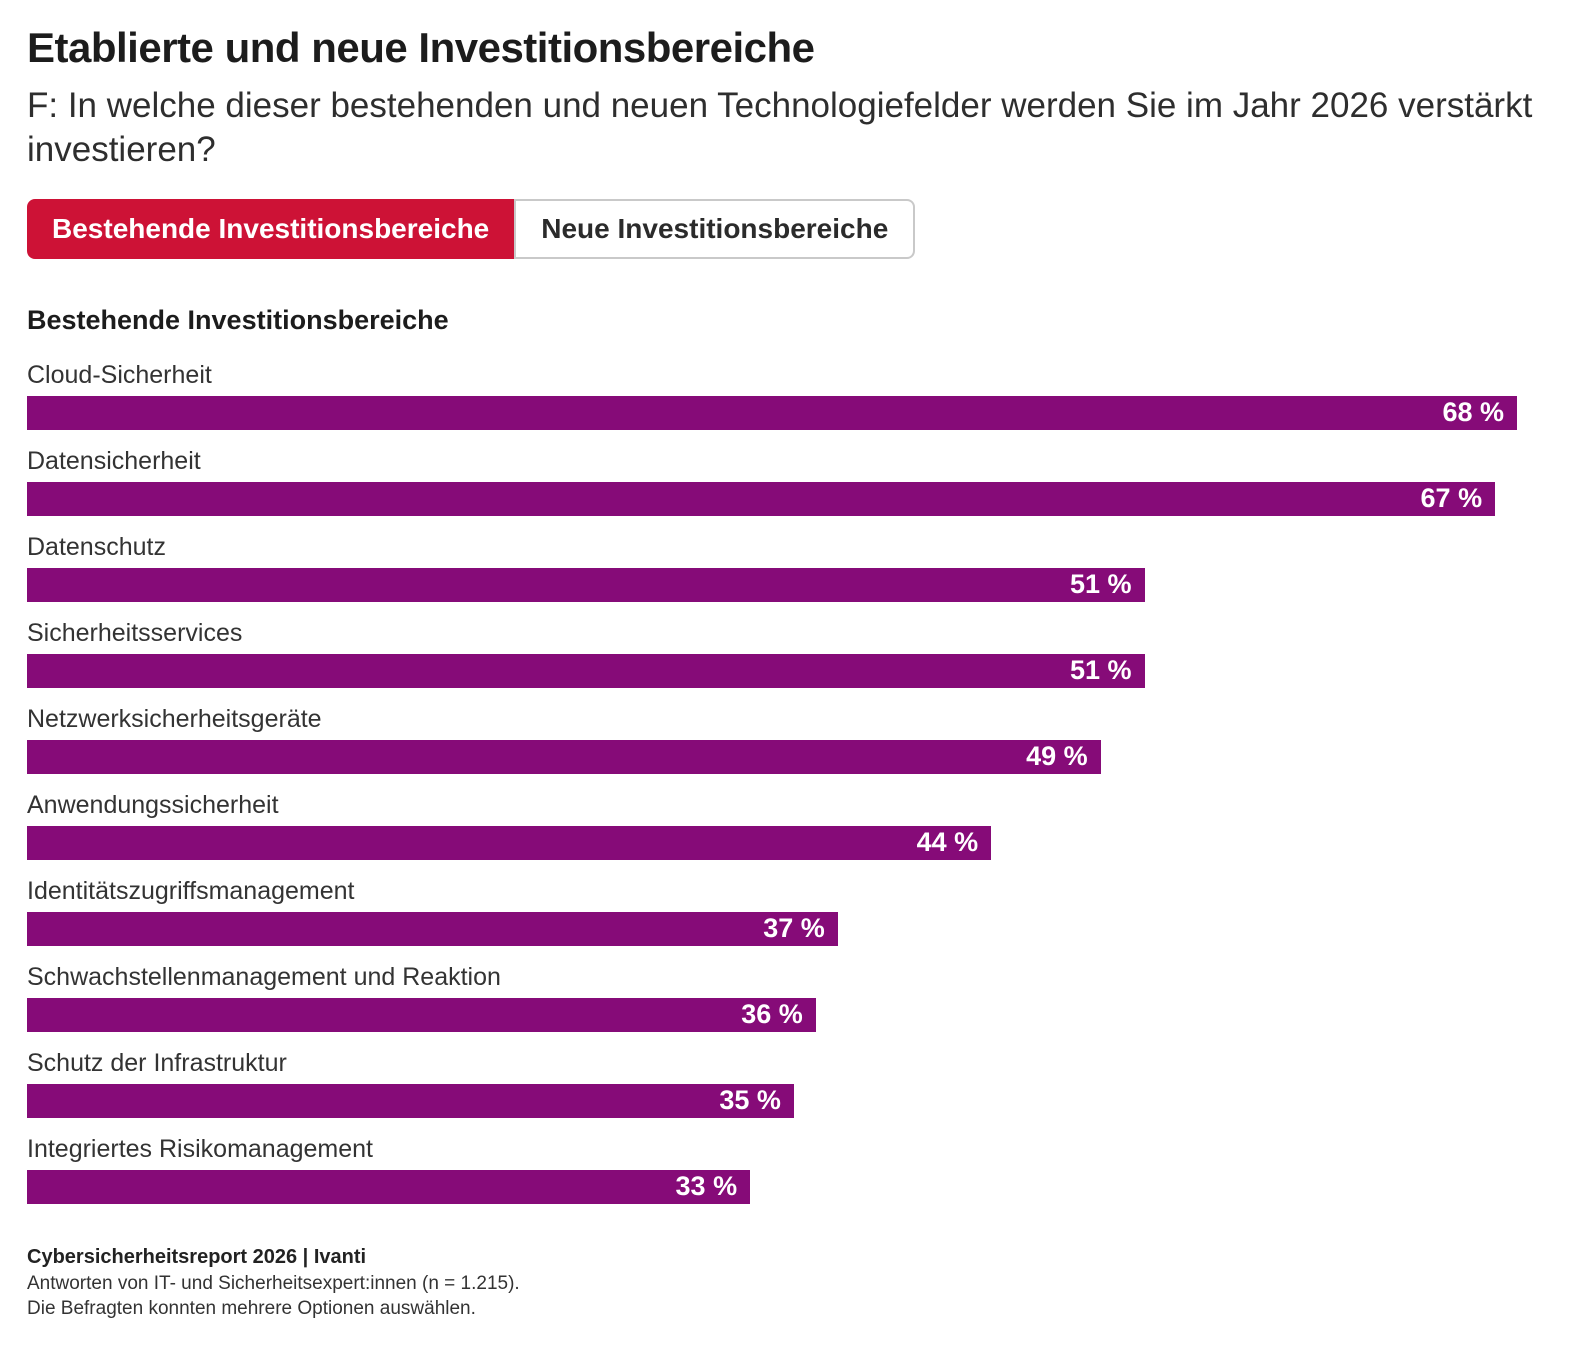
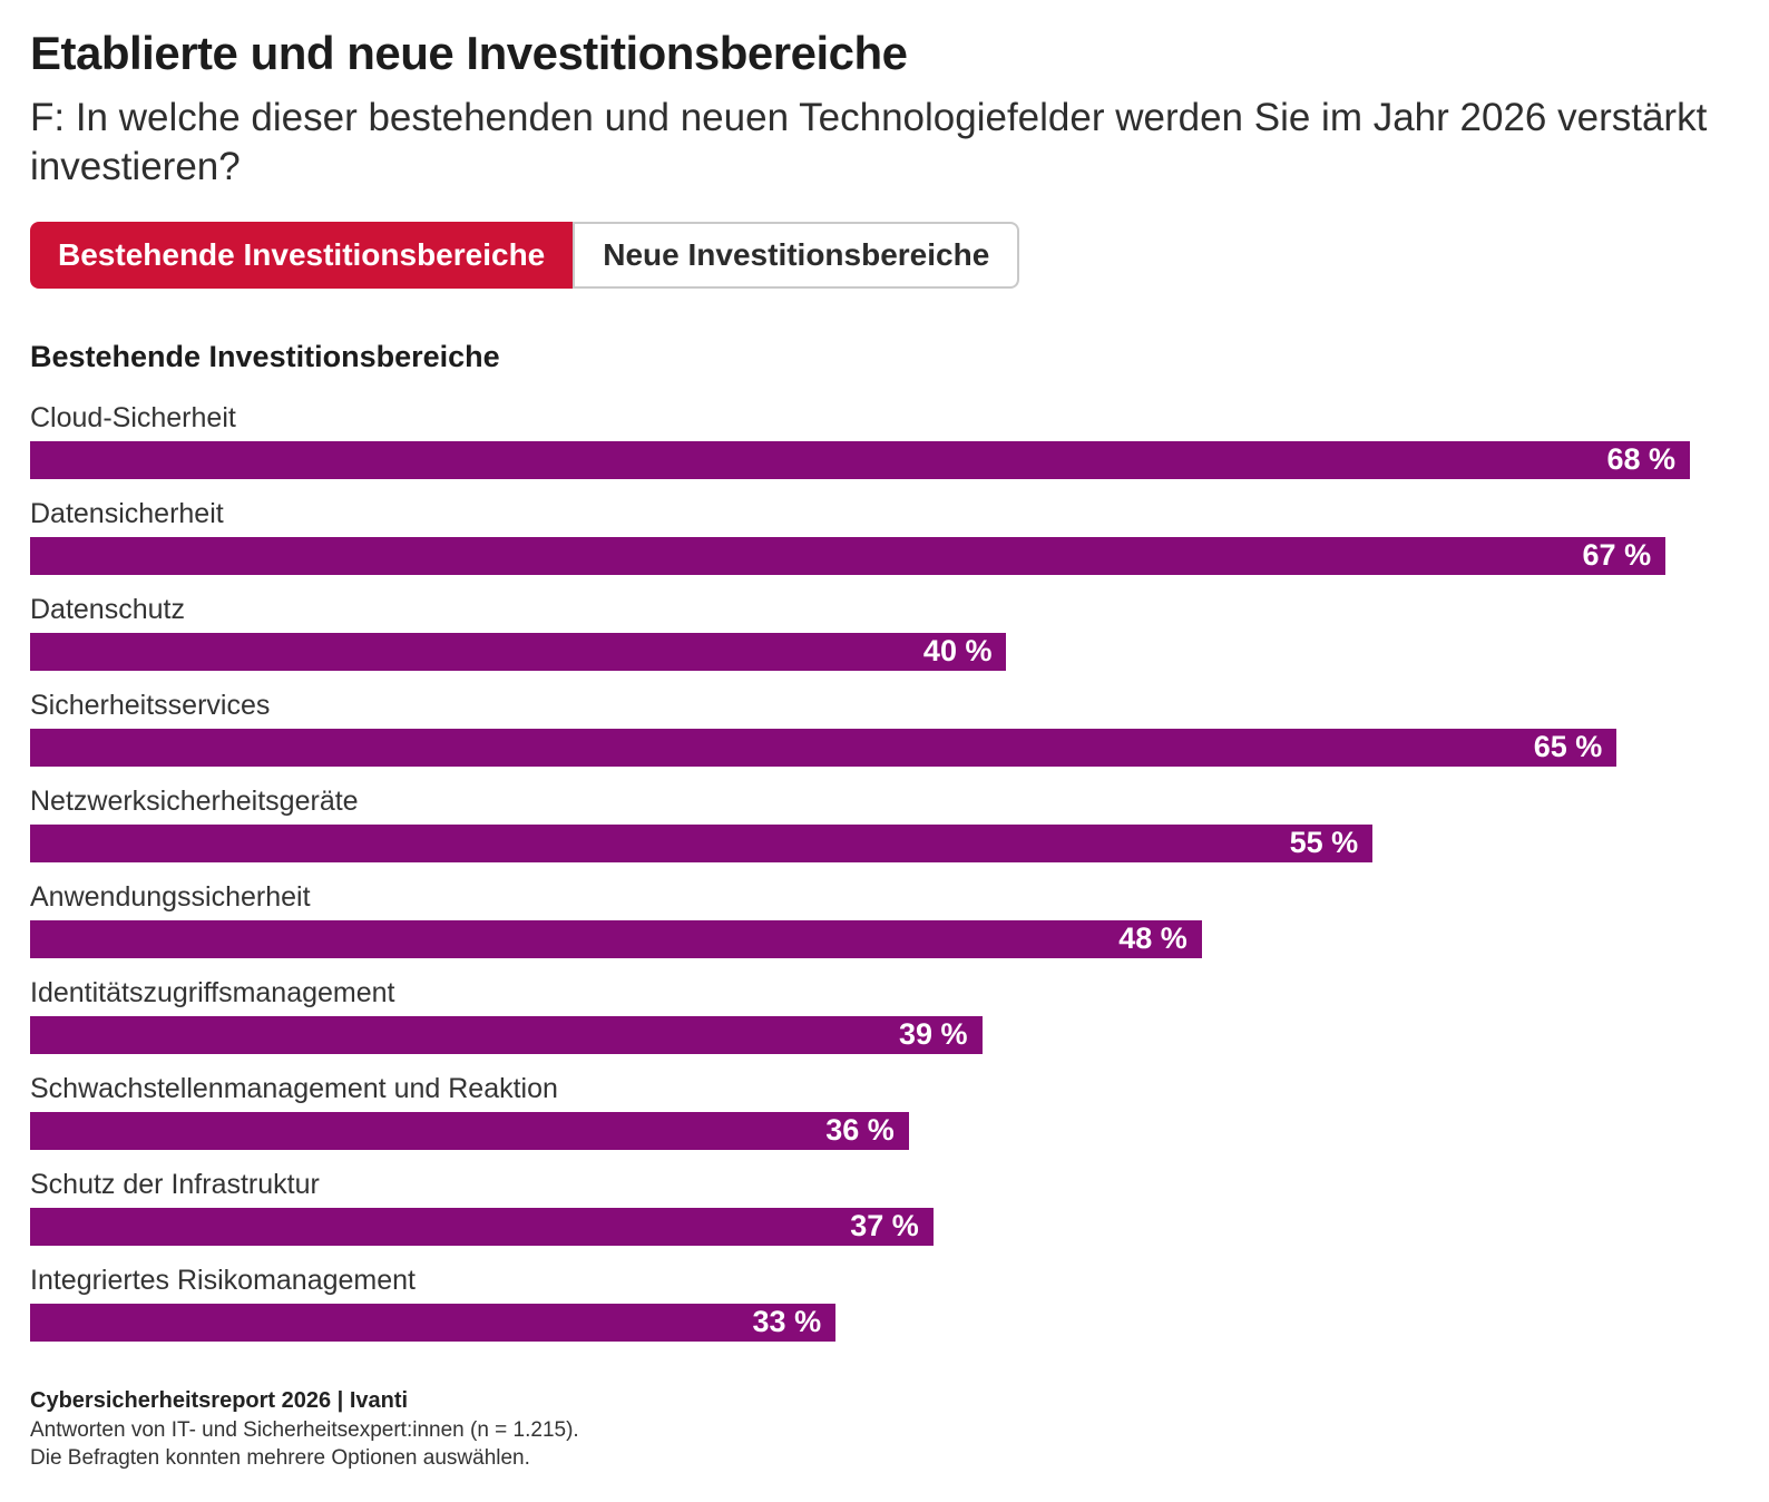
Datenschutz: 51 -> 40
Sicherheitsservices: 51 -> 65
Netzwerksicherheitsgeräte: 49 -> 55
Anwendungssicherheit: 44 -> 48
Identitätszugriffsmanagement: 37 -> 39
Schutz der Infrastruktur: 35 -> 37
